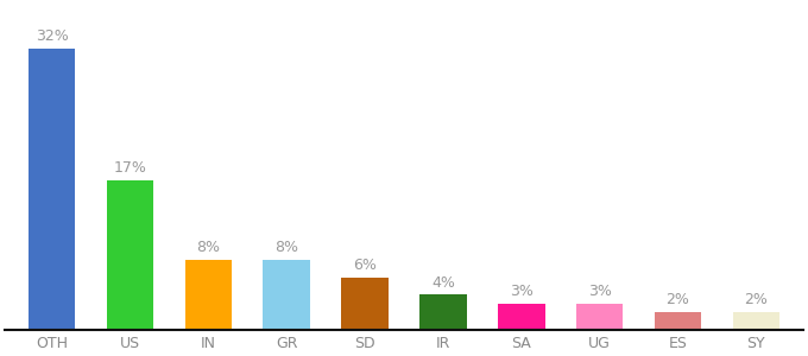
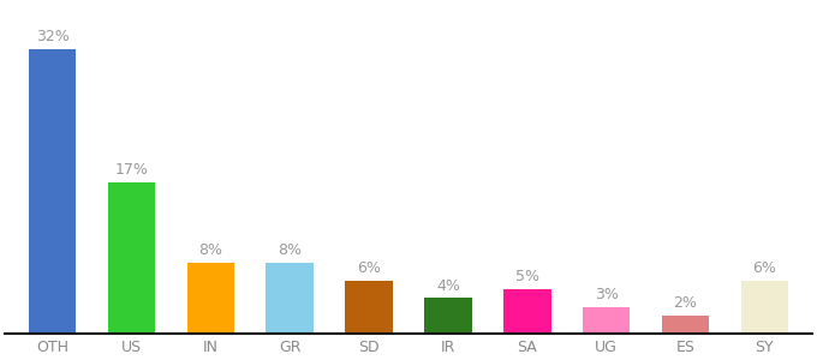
SA: 3% -> 5%
SY: 2% -> 6%
